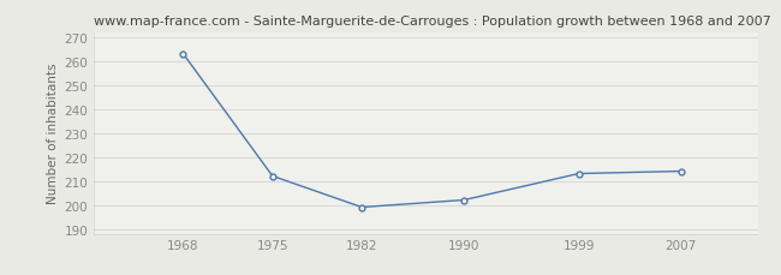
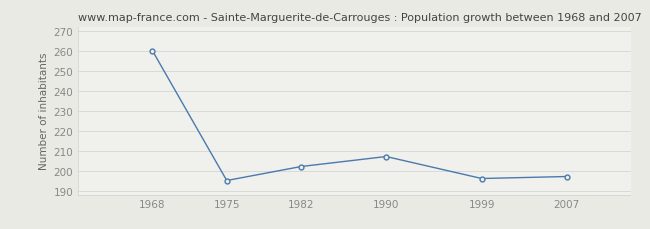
1968: 263 -> 260
1975: 212 -> 195
1982: 199 -> 202
1990: 202 -> 207
1999: 213 -> 196
2007: 214 -> 197
